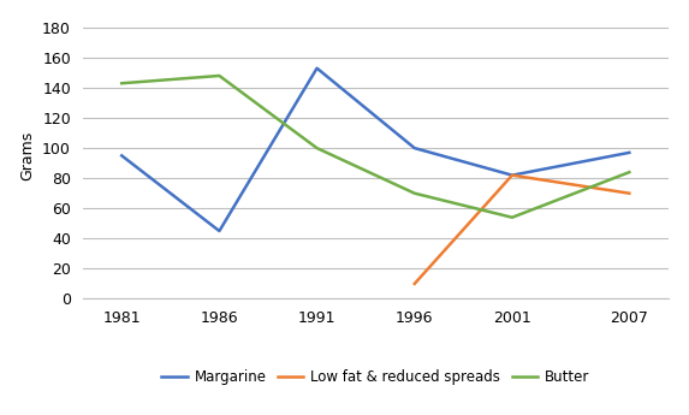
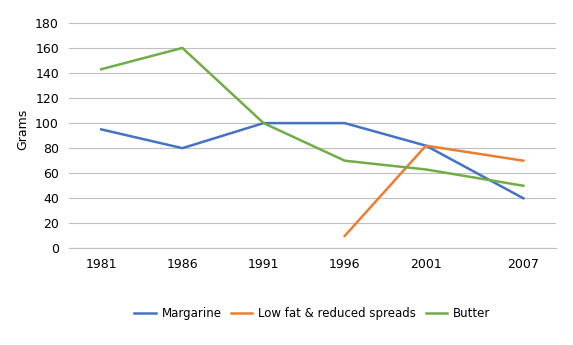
Margarine/1986: 45 -> 80
Butter/1986: 148 -> 160
Margarine/1991: 153 -> 100
Butter/2001: 54 -> 63
Margarine/2007: 97 -> 40
Butter/2007: 84 -> 50
